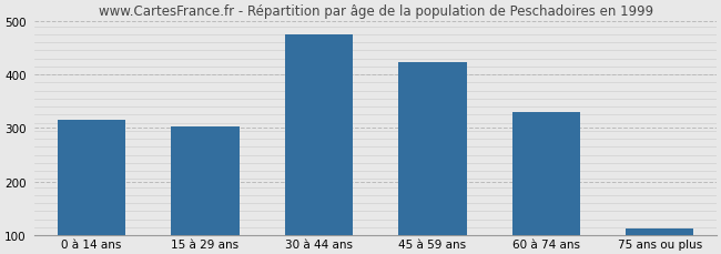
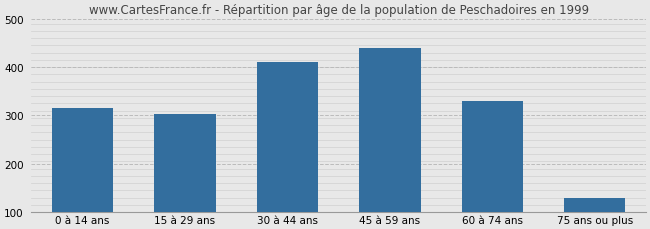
30 à 44 ans: 475 -> 410
45 à 59 ans: 422 -> 440
75 ans ou plus: 112 -> 130
